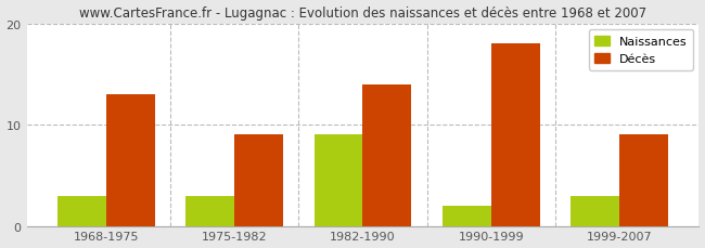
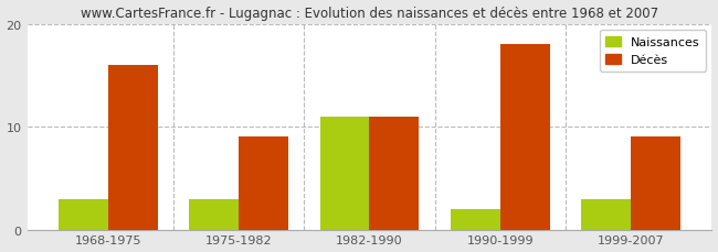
Décès/1968-1975: 13 -> 16
Naissances/1982-1990: 9 -> 11
Décès/1982-1990: 14 -> 11
